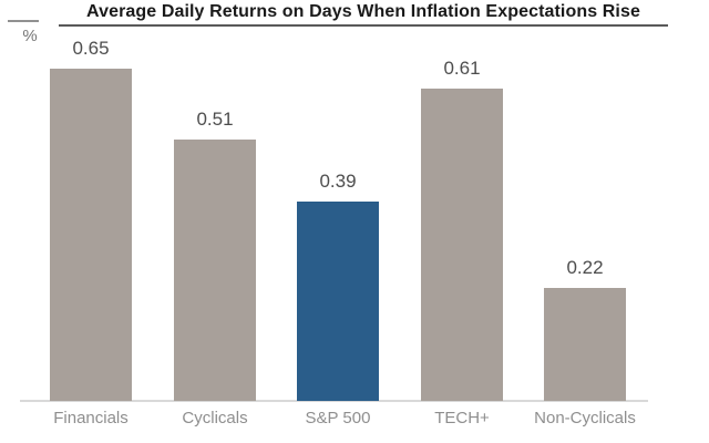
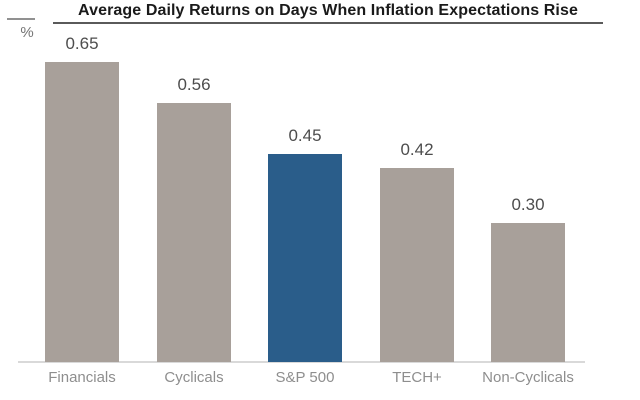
Cyclicals: 0.51 -> 0.56
S&P 500: 0.39 -> 0.45
TECH+: 0.61 -> 0.42
Non-Cyclicals: 0.22 -> 0.30
